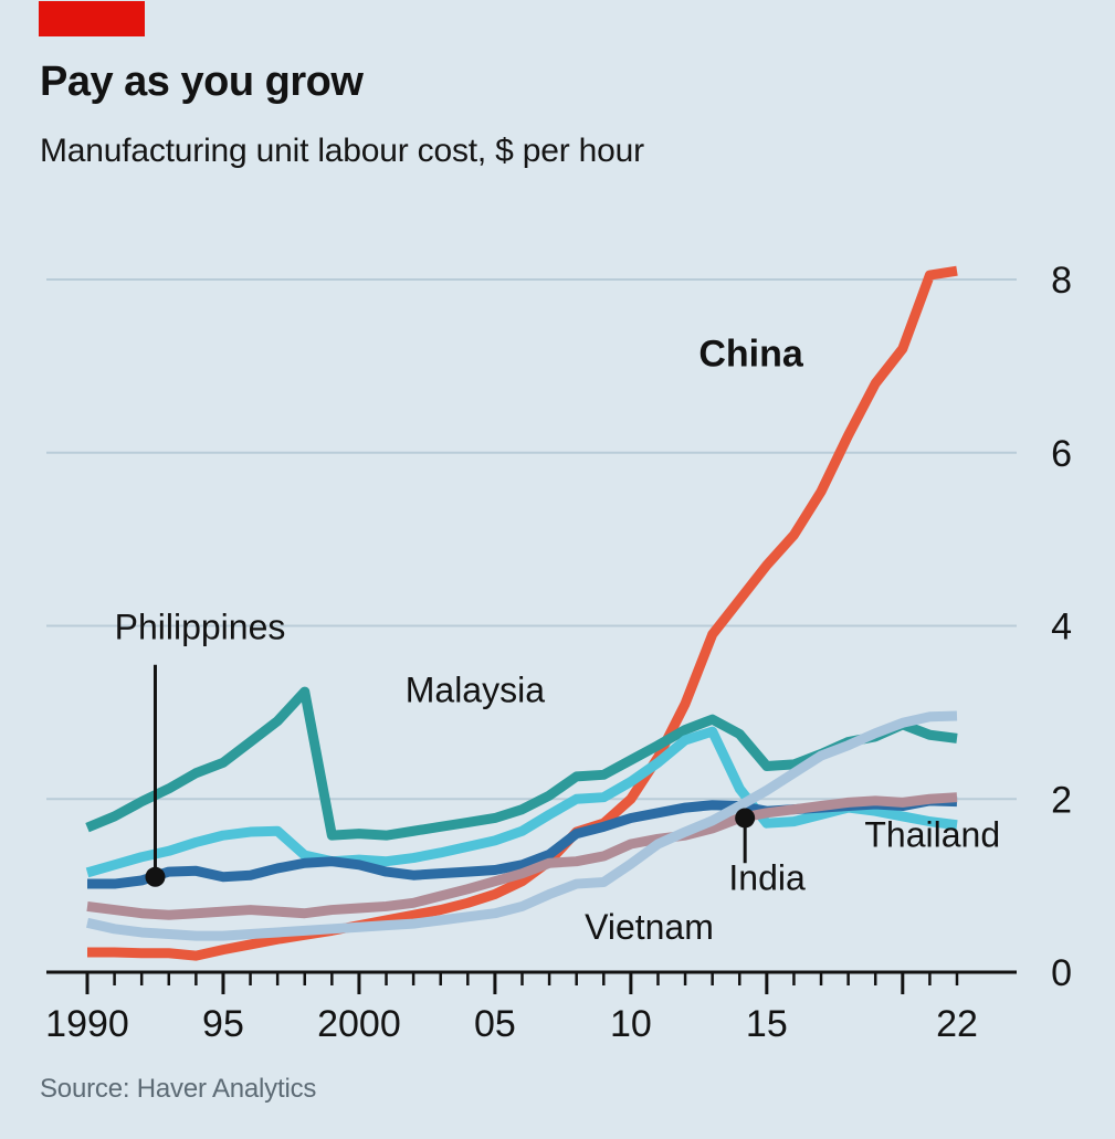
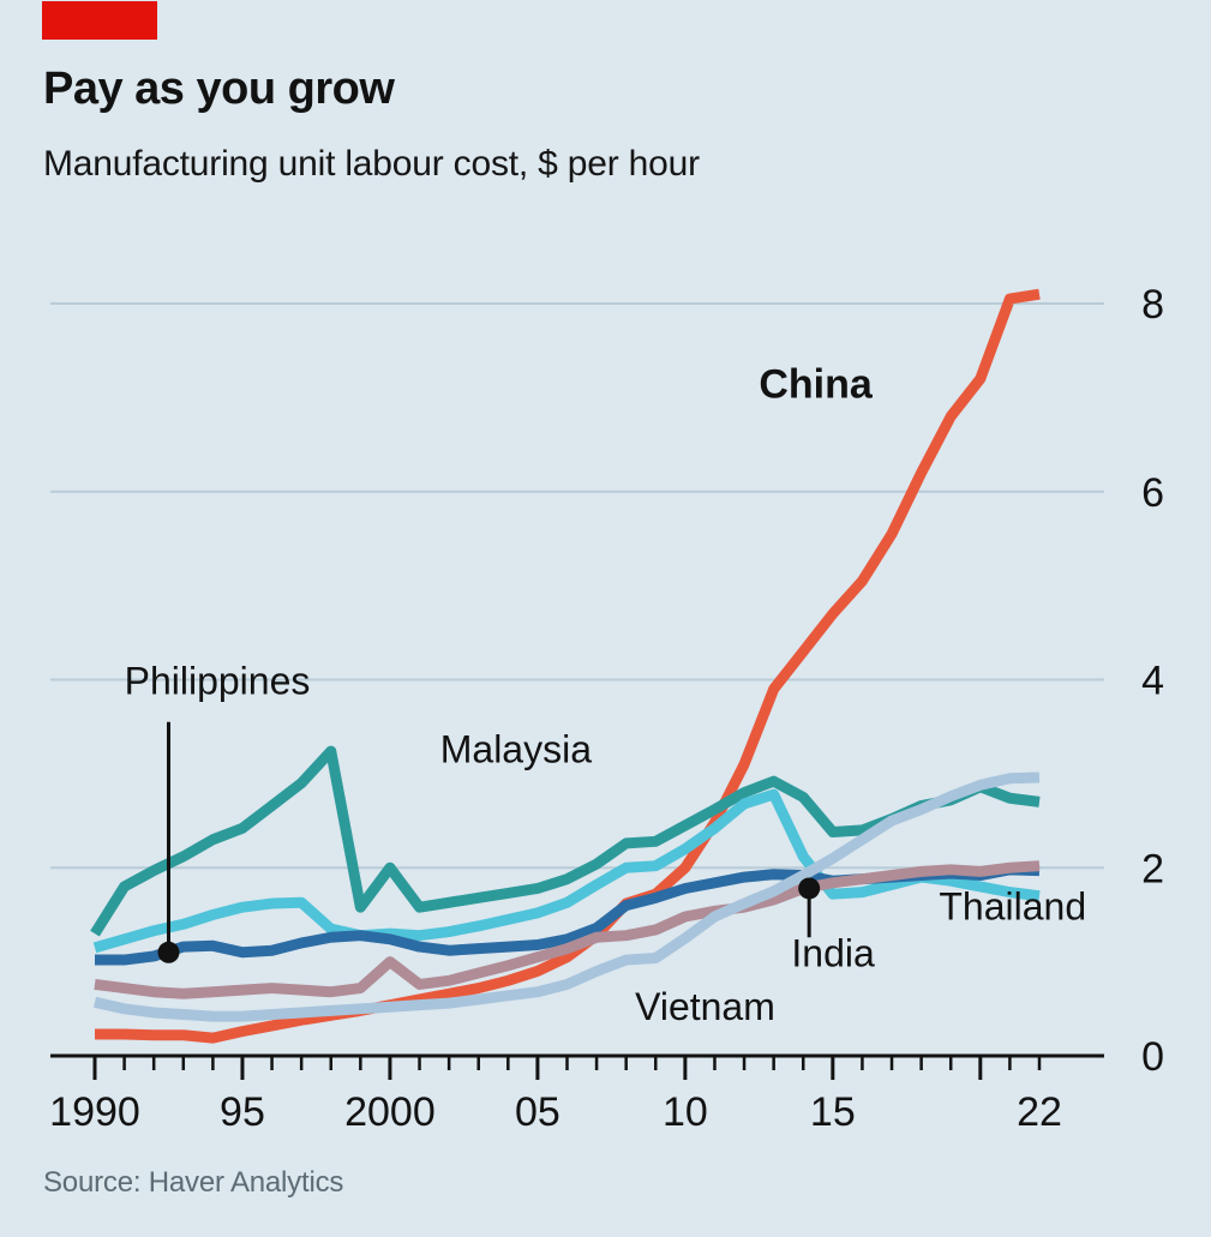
Malaysia/1990: 1.7 -> 1.3
Malaysia/2000: 1.6 -> 2.0
India/2000: 0.7 -> 1.0
